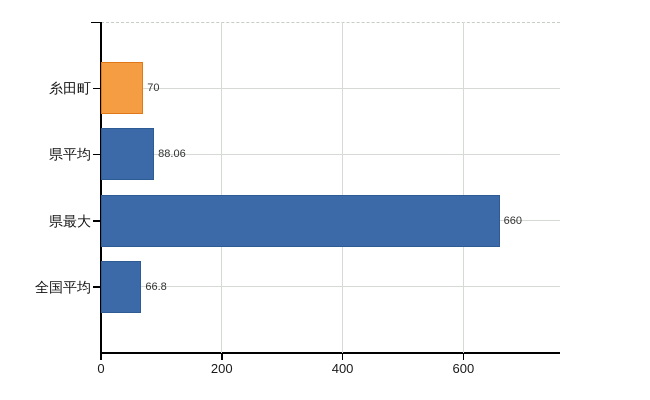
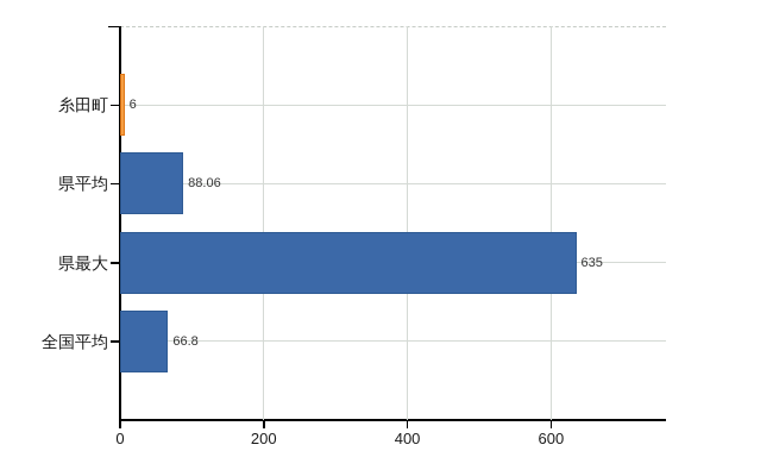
糸田町: 70 -> 6
県最大: 660 -> 635
